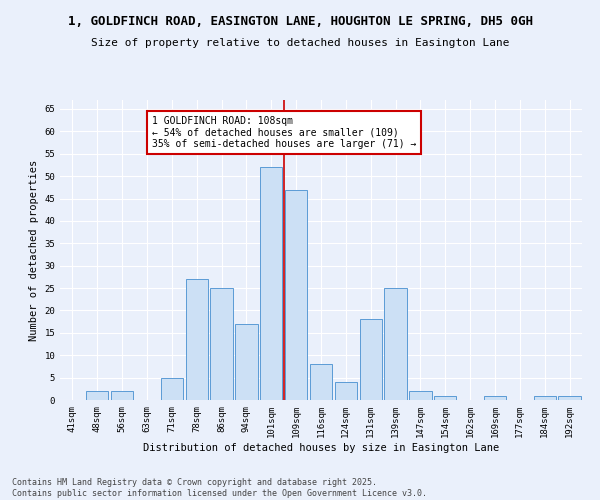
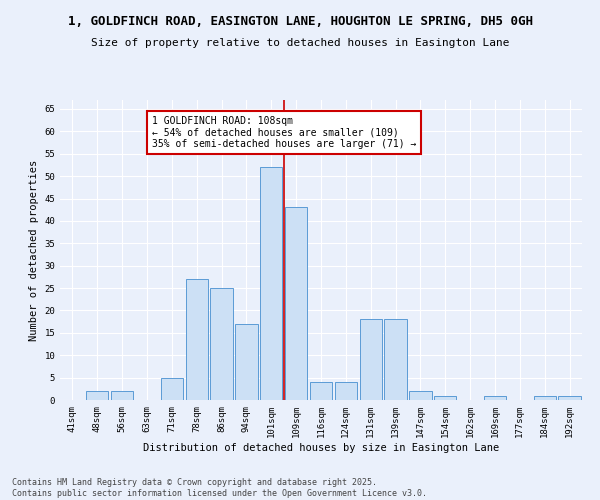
109sqm: 47 -> 43
116sqm: 8 -> 4
139sqm: 25 -> 18
